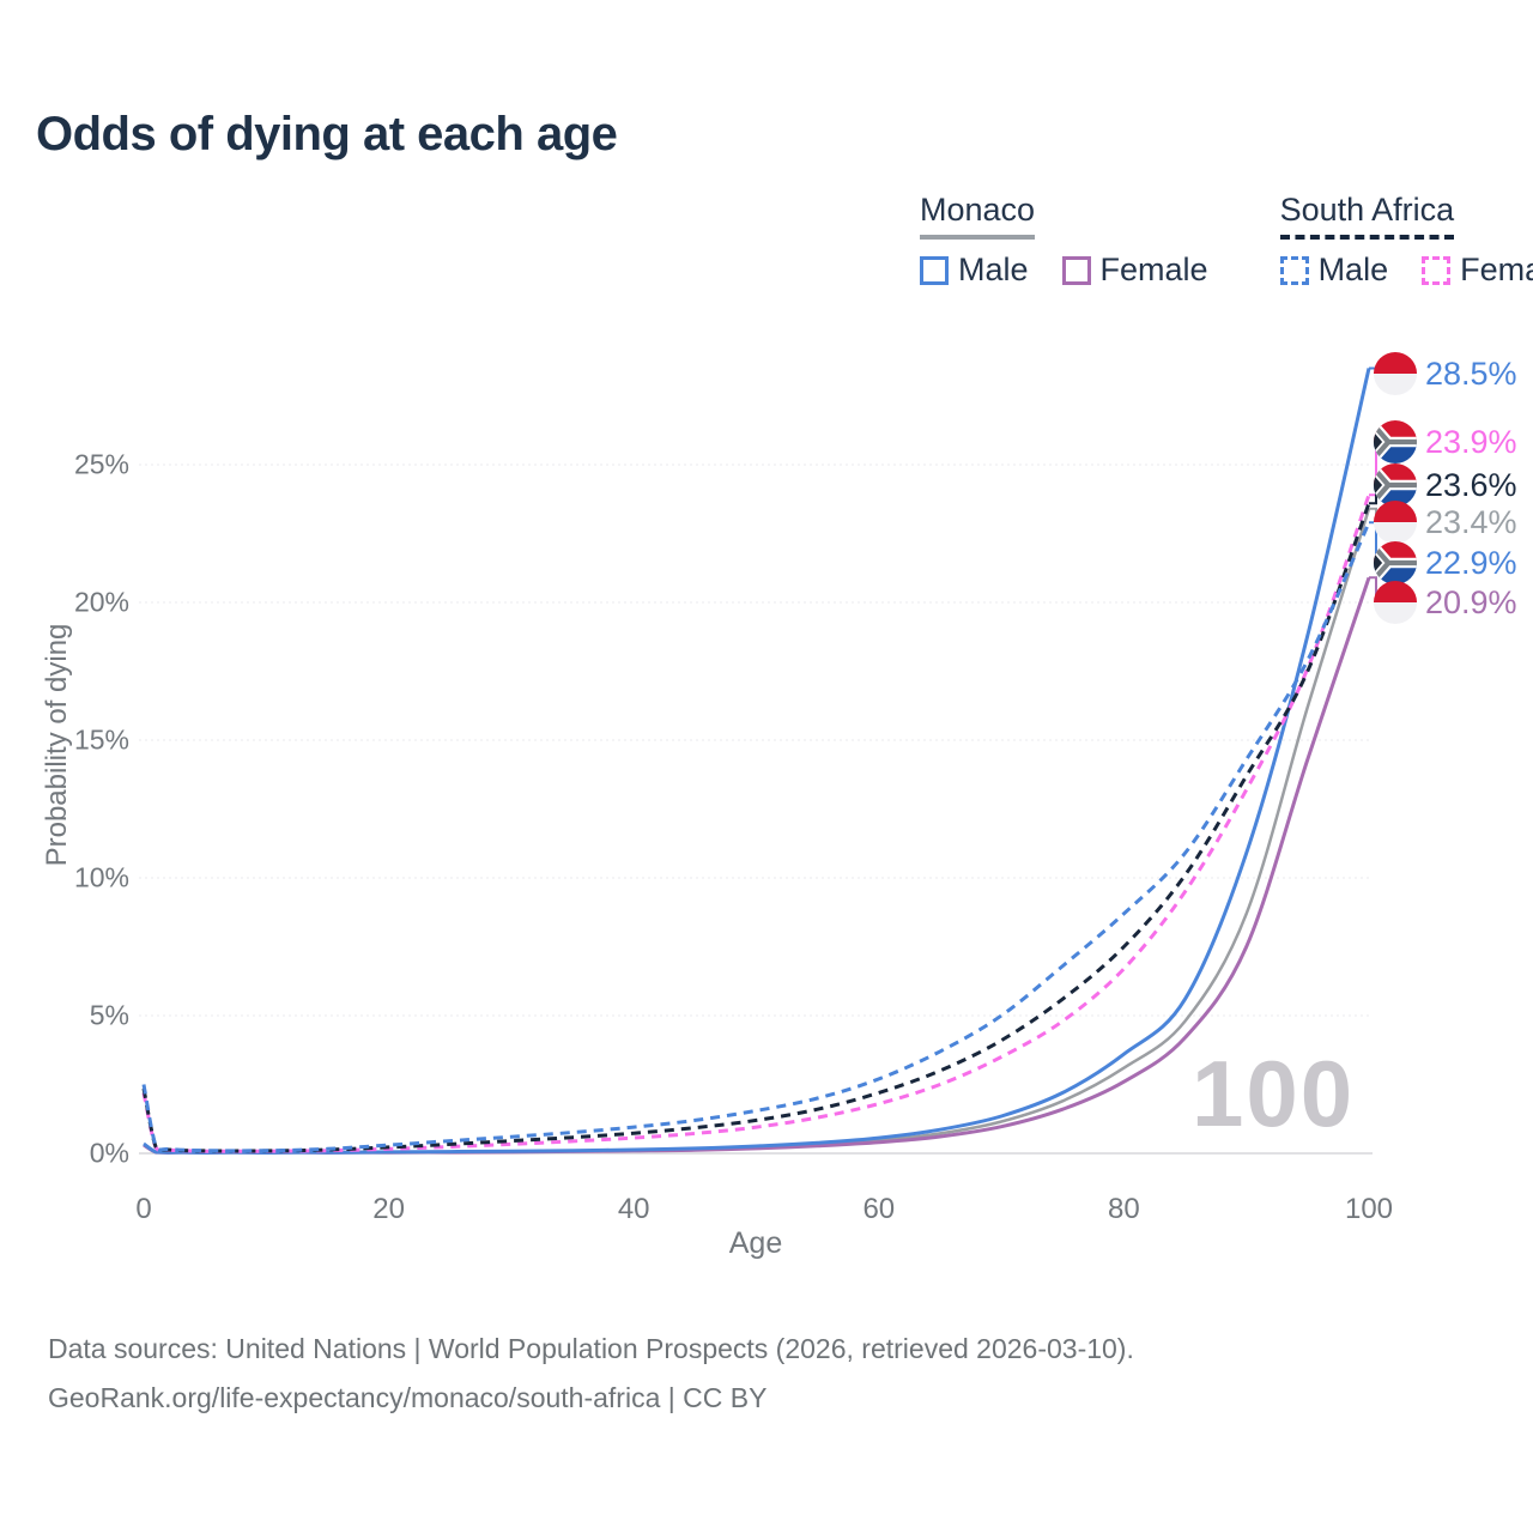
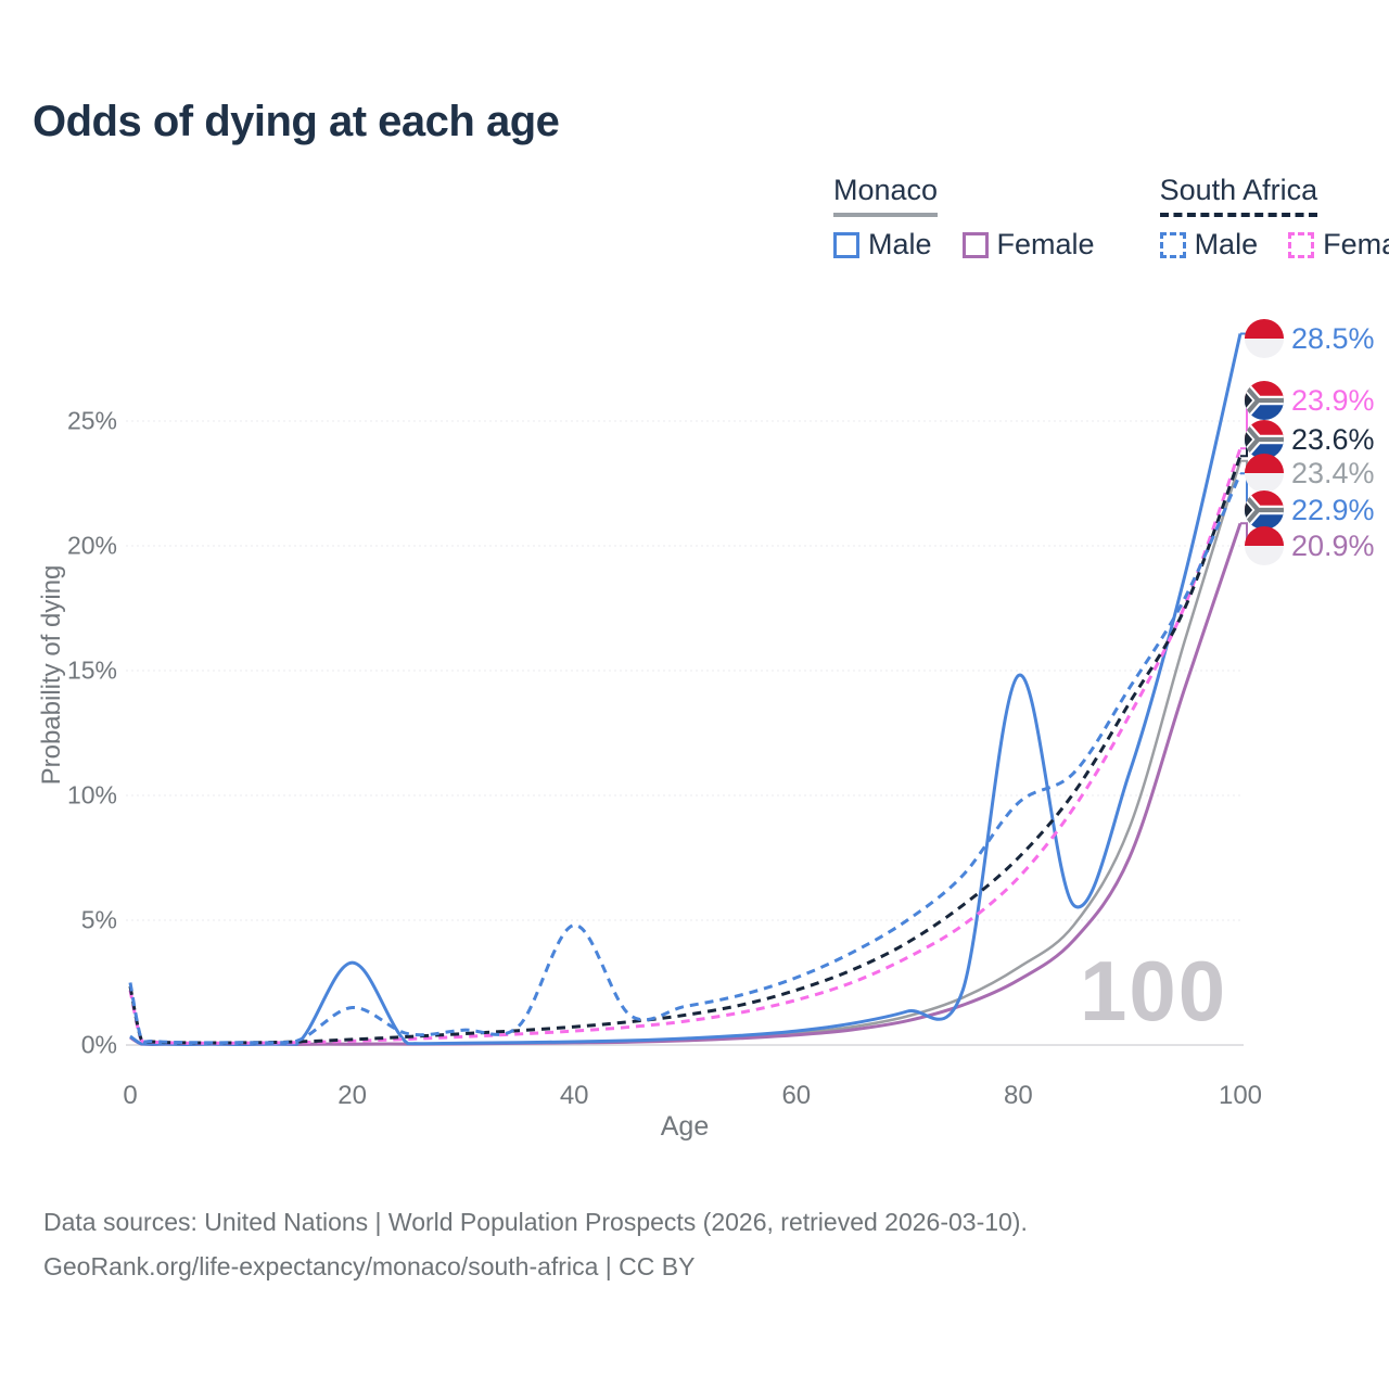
Monaco Male/20: 0.1% -> 3.3%
South Africa Male/20: 0.3% -> 1.5%
South Africa Male/40: 0.9% -> 4.8%
Monaco Male/80: 3.6% -> 14.8%
South Africa Male/80: 8.7% -> 9.7%
